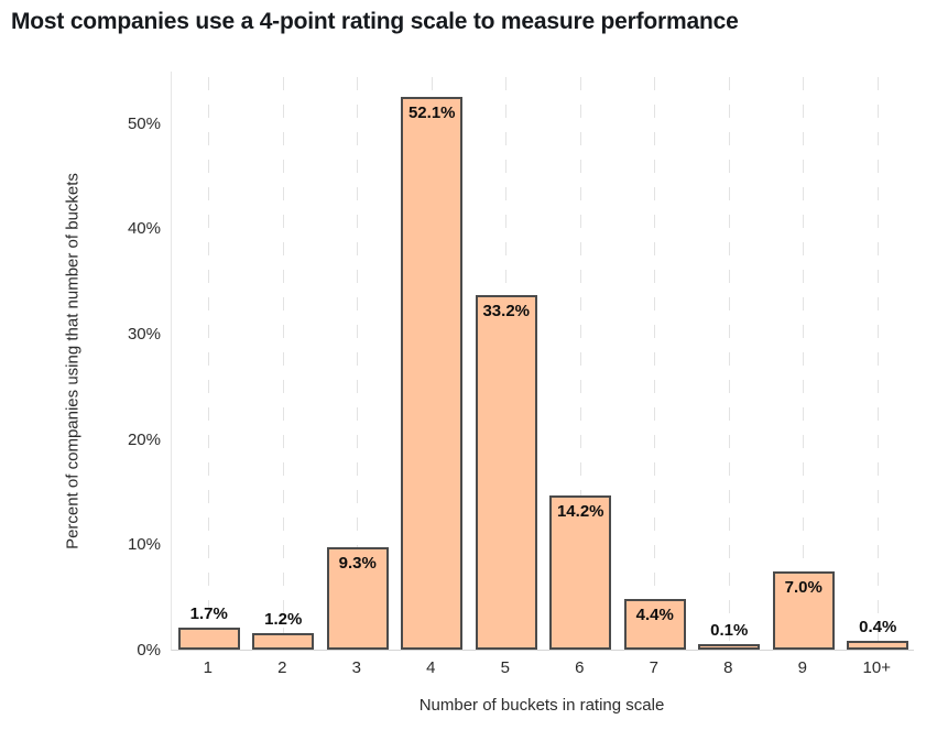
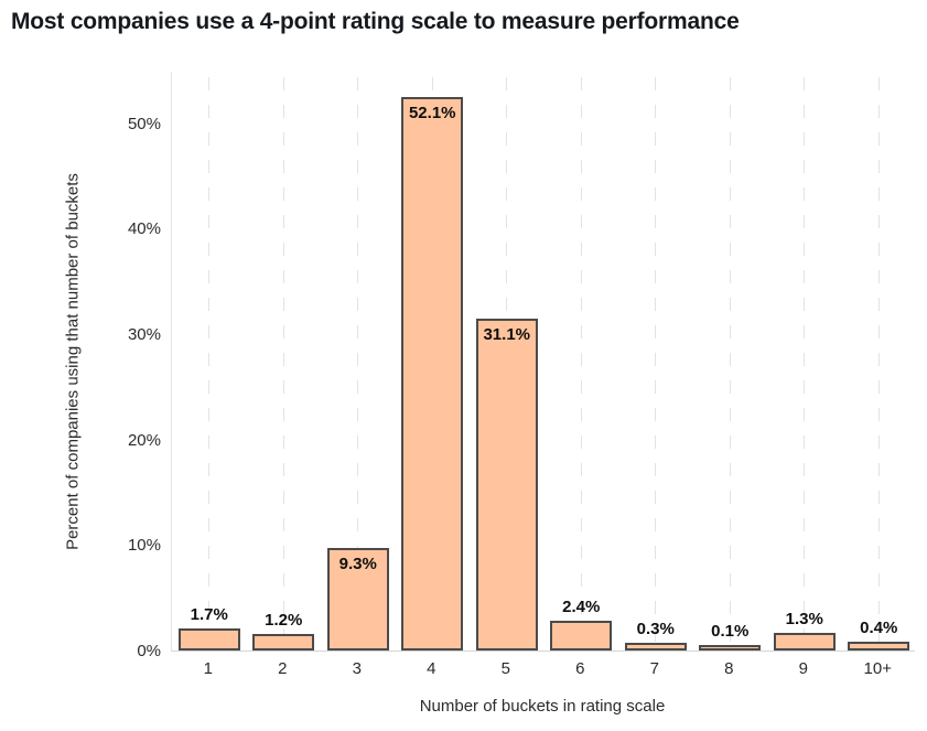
5: 33.2% -> 31.1%
6: 14.2% -> 2.4%
7: 4.4% -> 0.3%
9: 7.0% -> 1.3%
